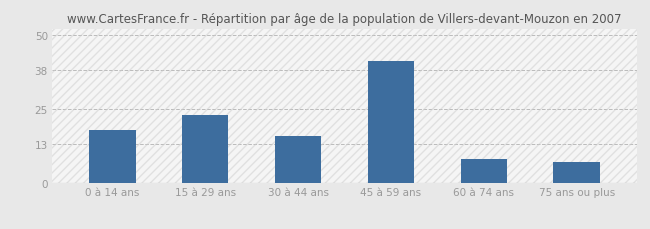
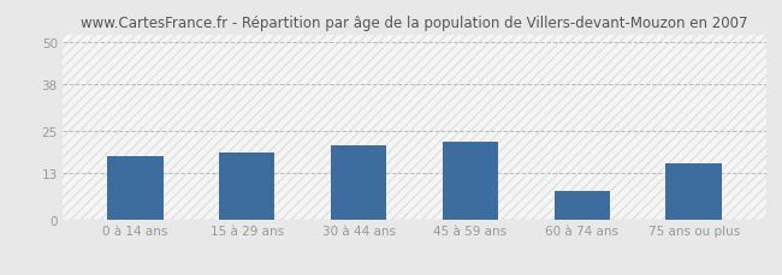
15 à 29 ans: 23 -> 19
30 à 44 ans: 16 -> 21
45 à 59 ans: 41 -> 22
75 ans ou plus: 7 -> 16
